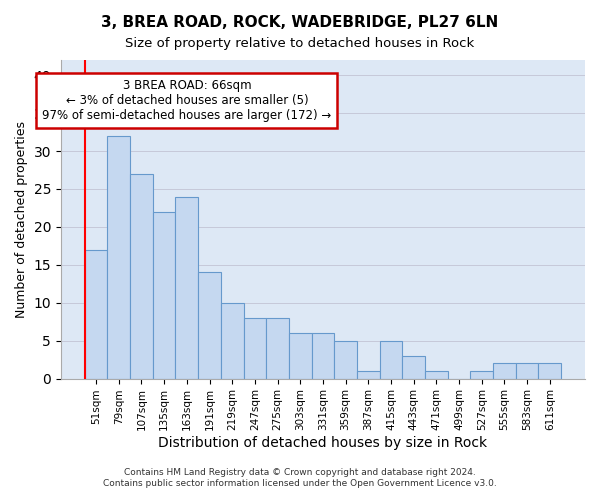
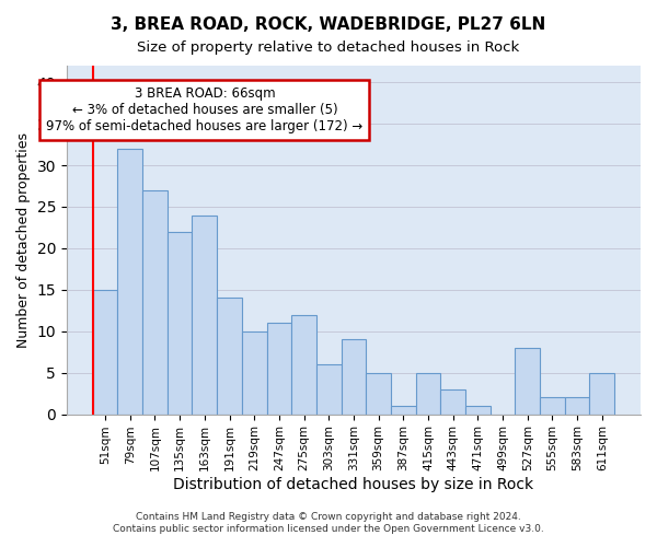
51sqm: 17 -> 15
247sqm: 8 -> 11
275sqm: 8 -> 12
331sqm: 6 -> 9
527sqm: 1 -> 8
611sqm: 2 -> 5
